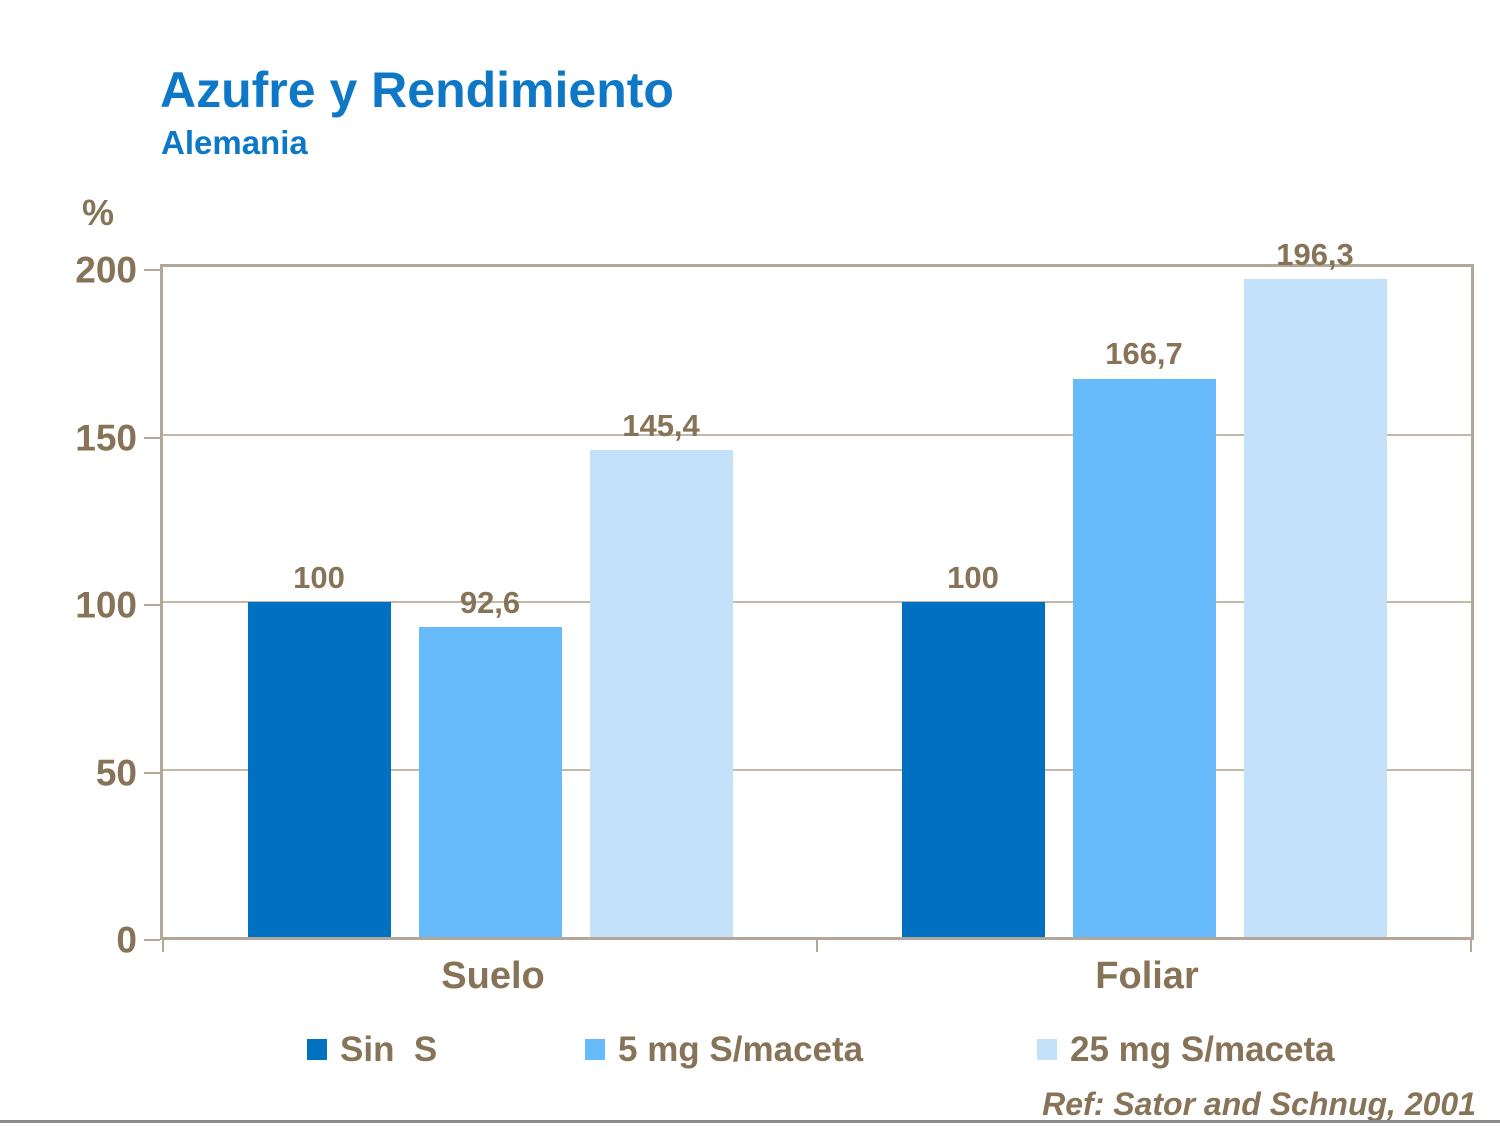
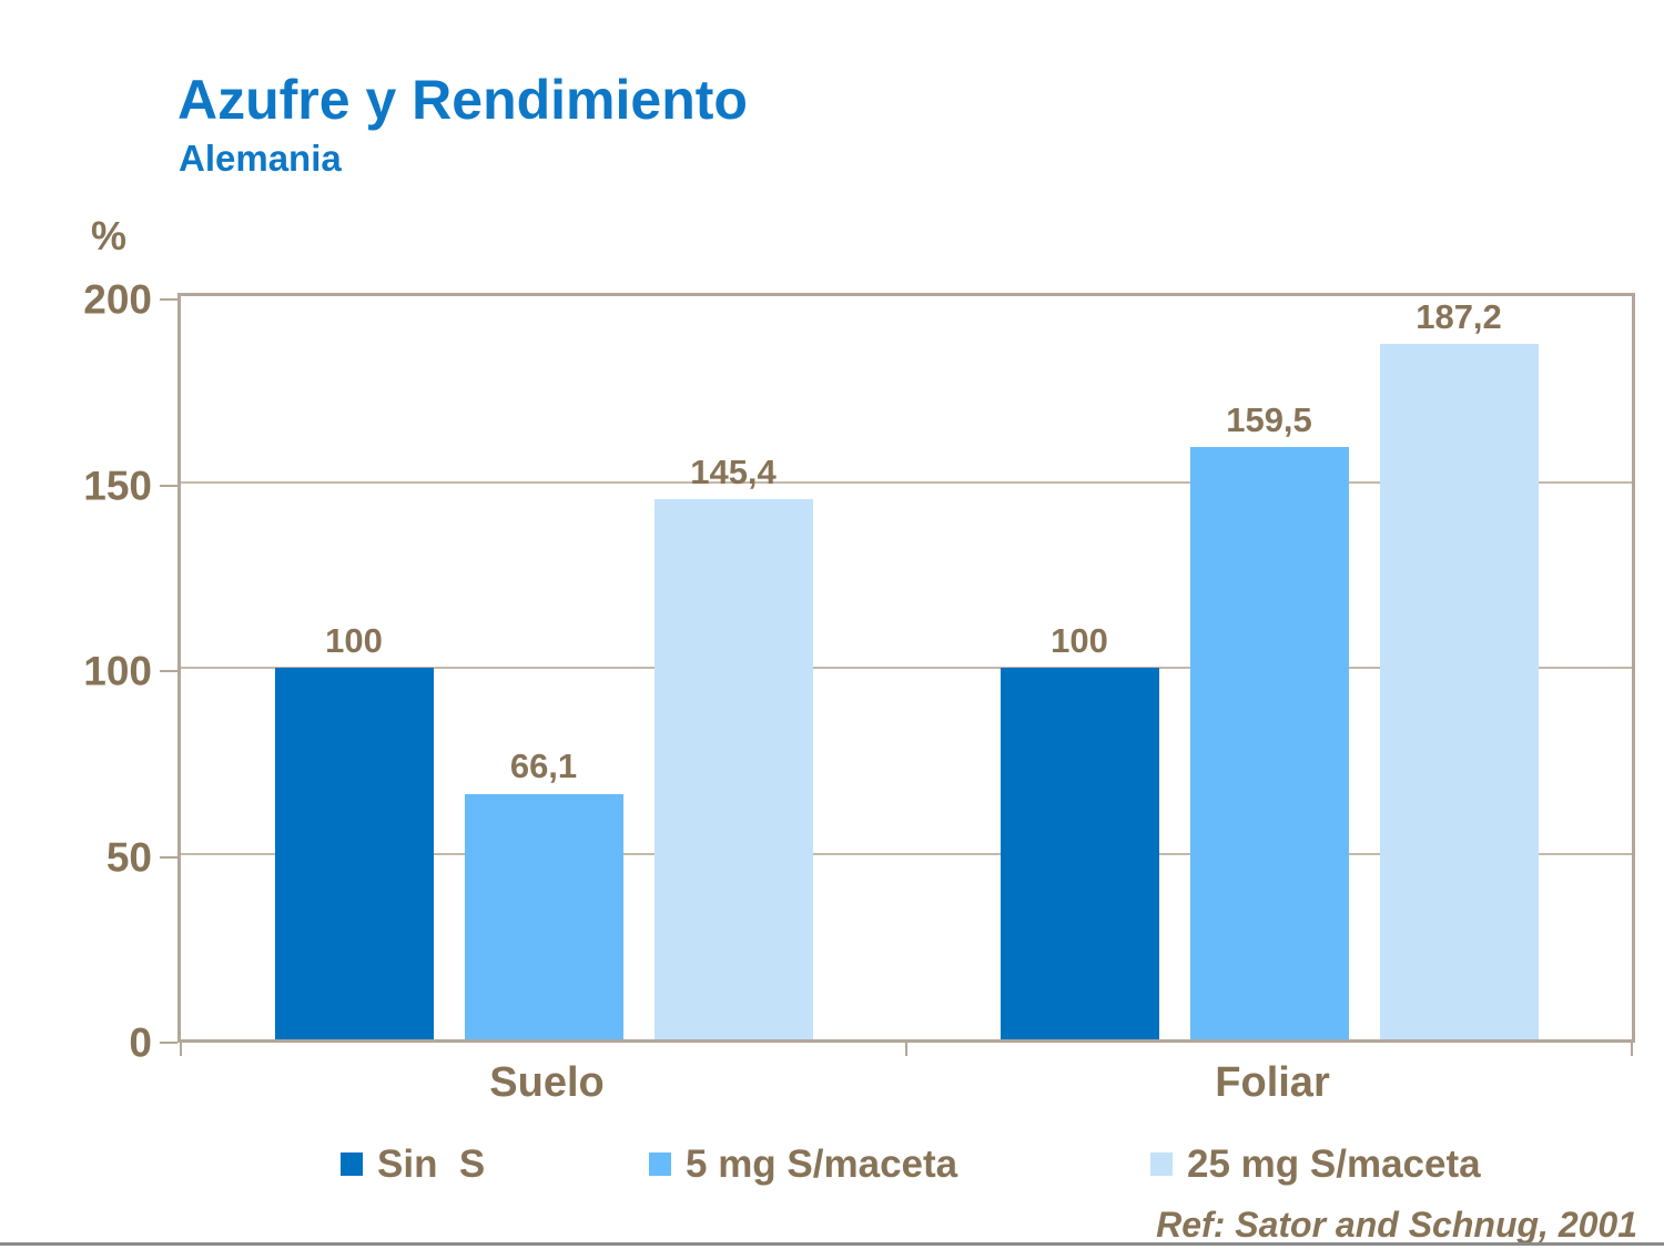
5 mg S/maceta/Suelo: 92,6 -> 66,1
5 mg S/maceta/Foliar: 166,7 -> 159,5
25 mg S/maceta/Foliar: 196,3 -> 187,2
